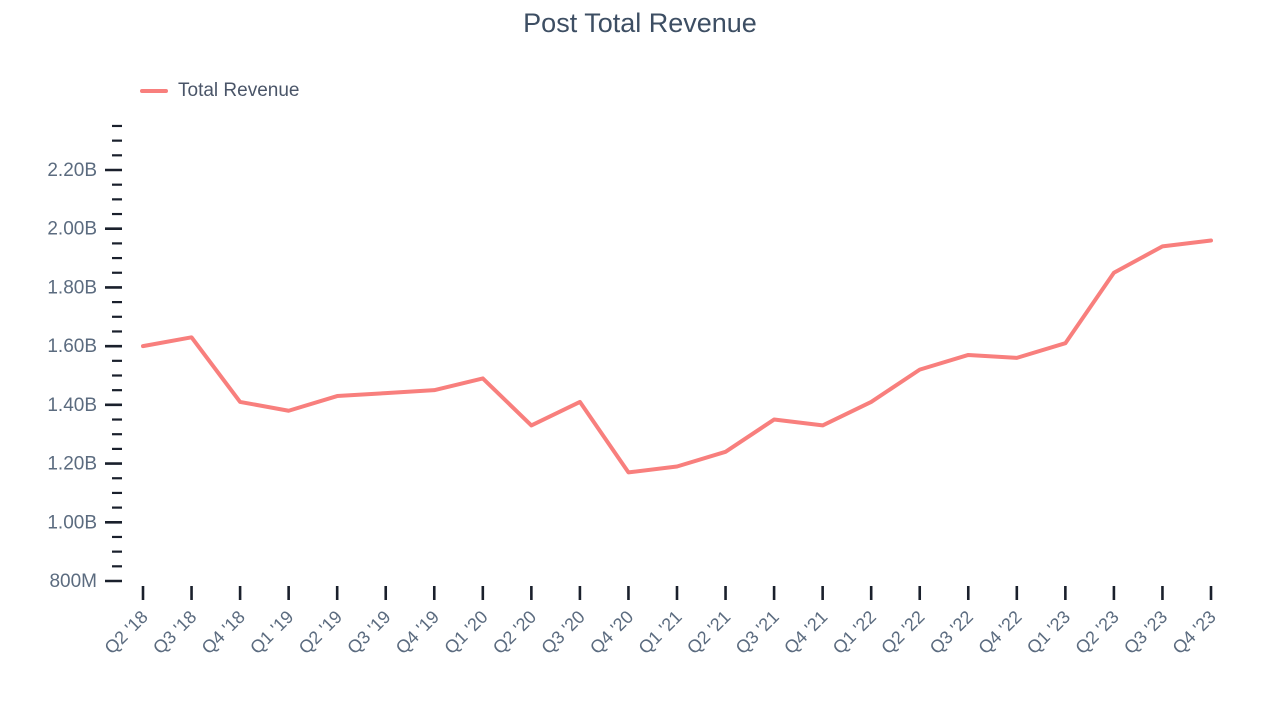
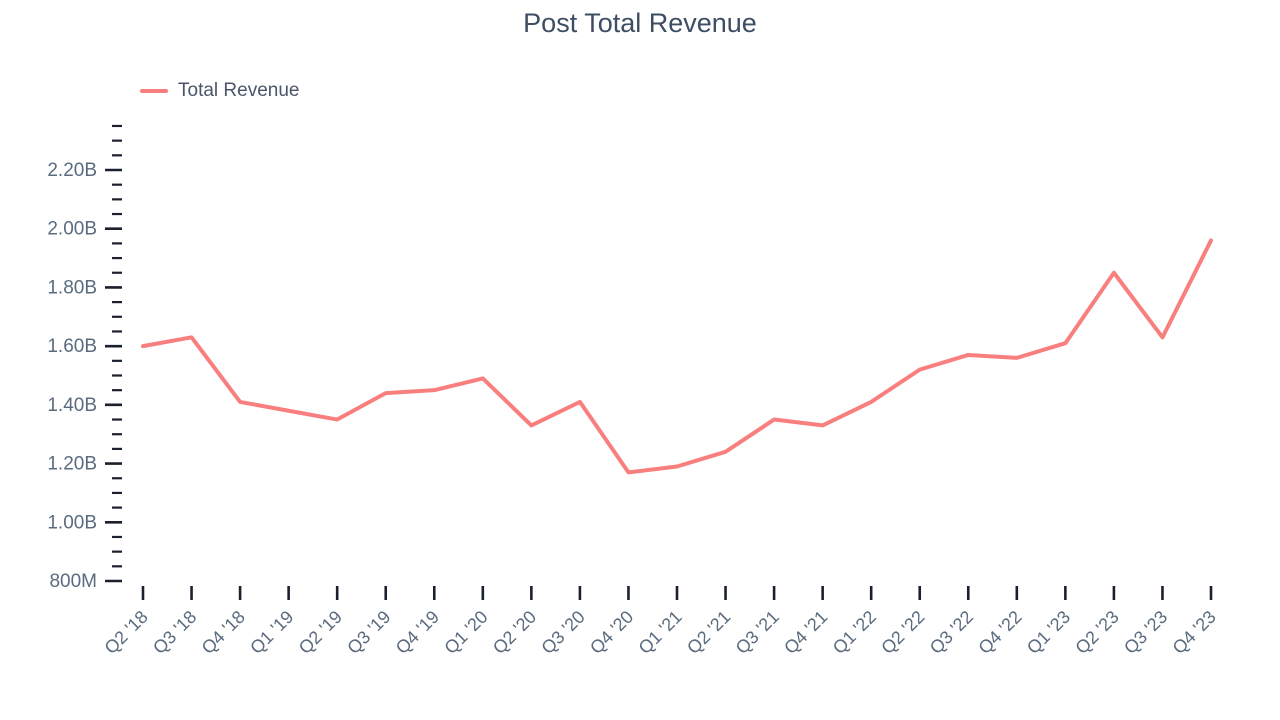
Q2 '19: 1.43B -> 1.35B
Q3 '23: 1.94B -> 1.63B
